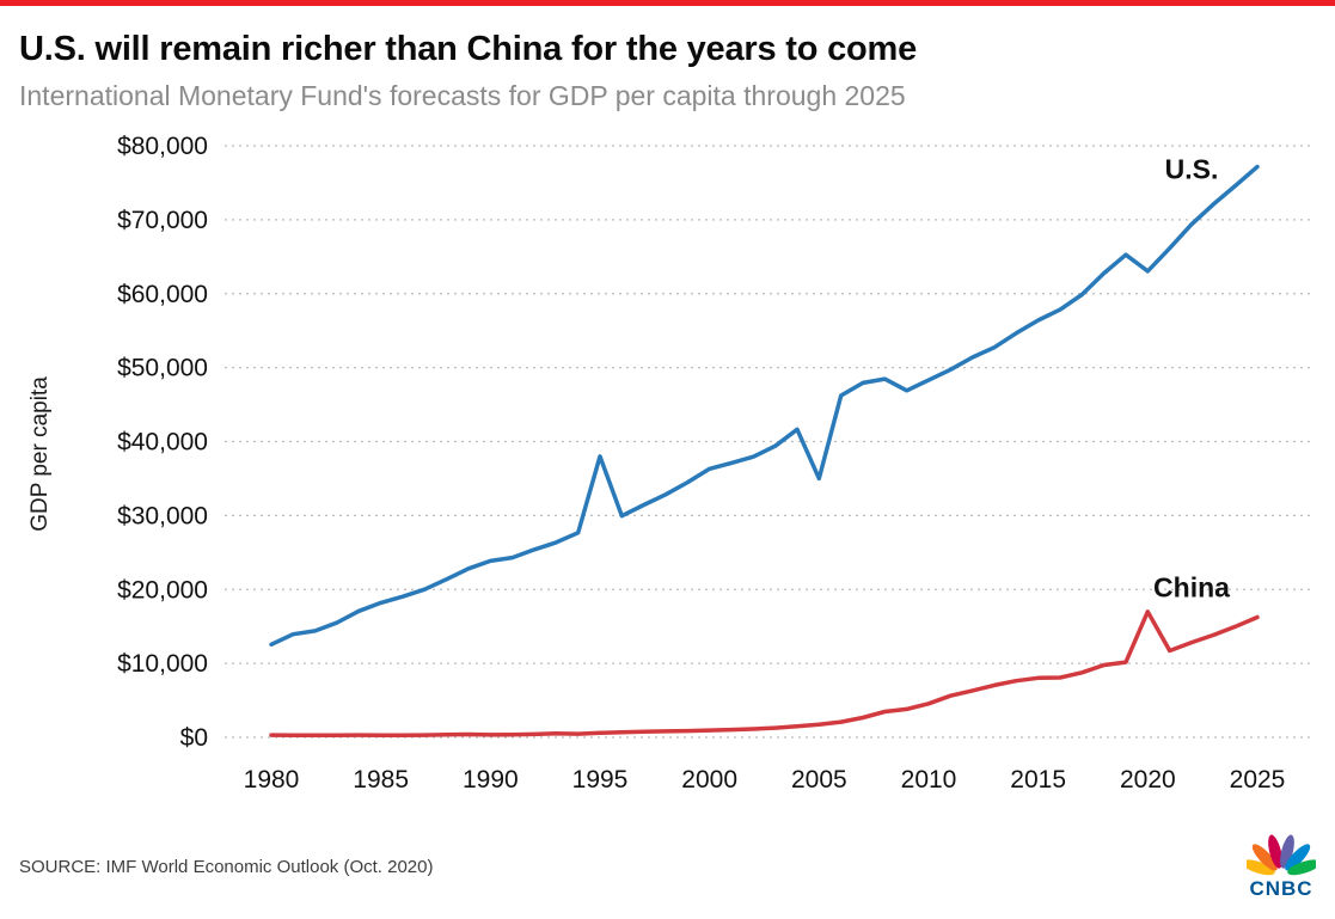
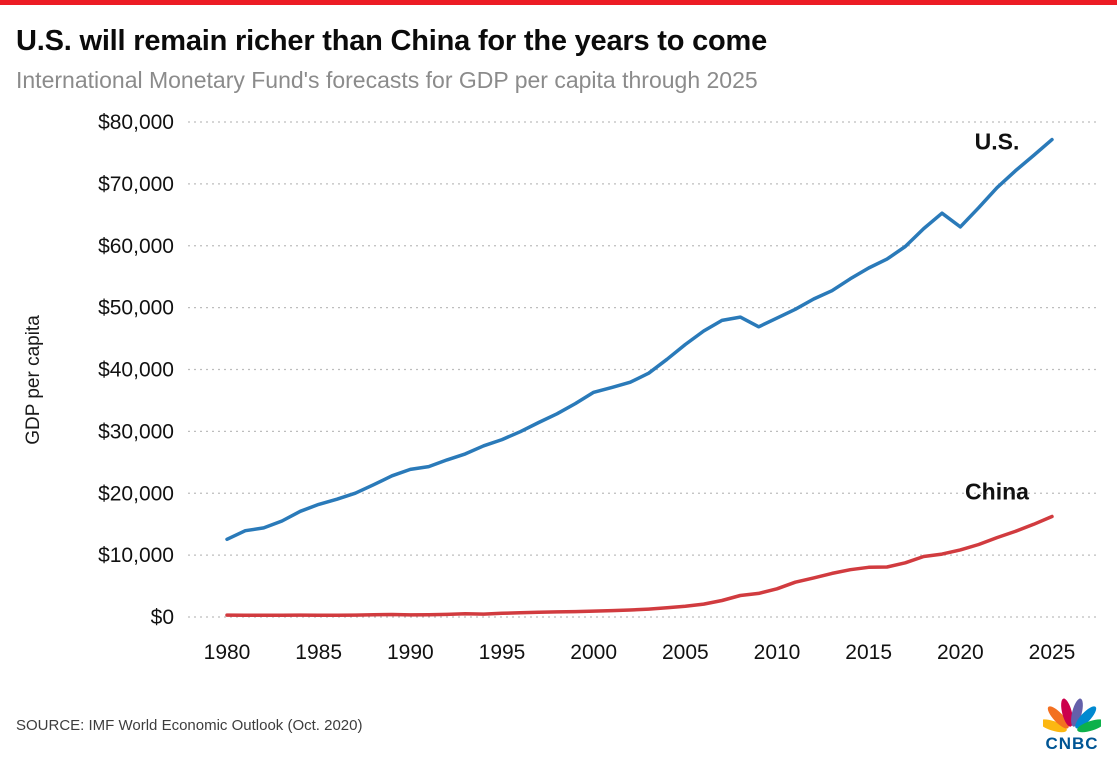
U.S./1995: $38000 -> $29000
U.S./2005: $35000 -> $44000
China/2020: $17000 -> $11000
